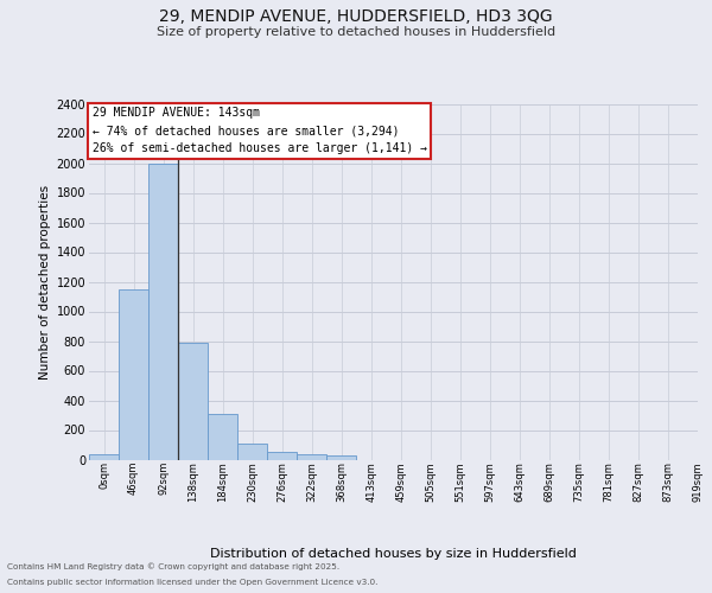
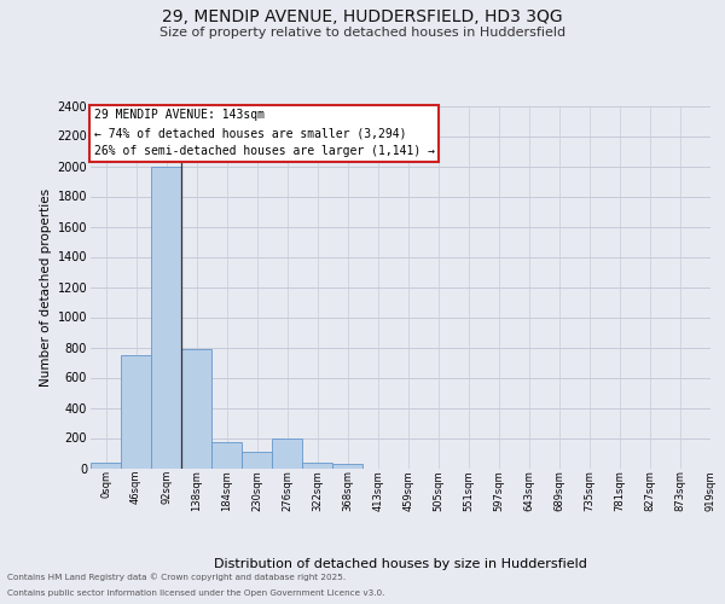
46sqm: 1150 -> 750
184sqm: 300 -> 170
276sqm: 50 -> 200
